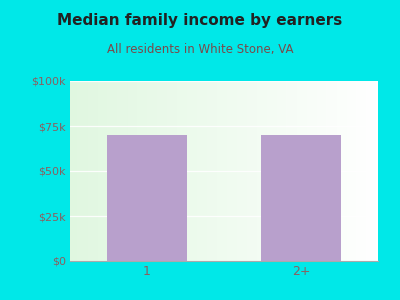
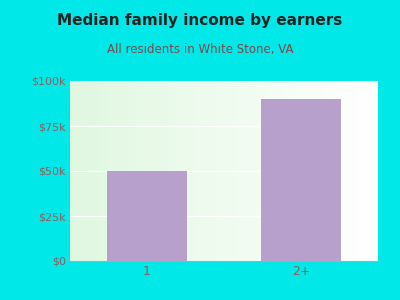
1: $70k -> $50k
2+: $70k -> $90k
